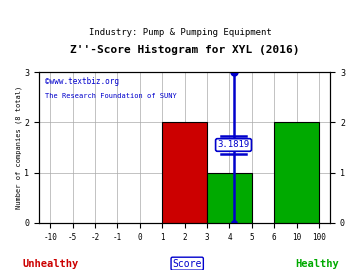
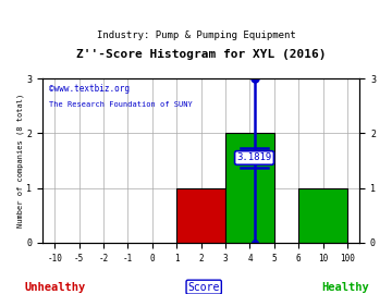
2: 2 -> 1
4: 1 -> 2
10: 2 -> 1
